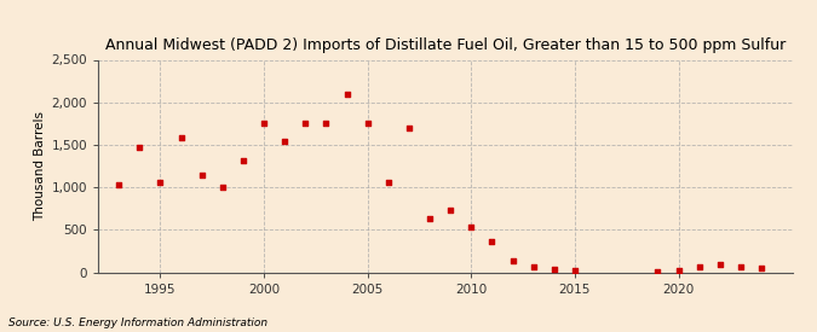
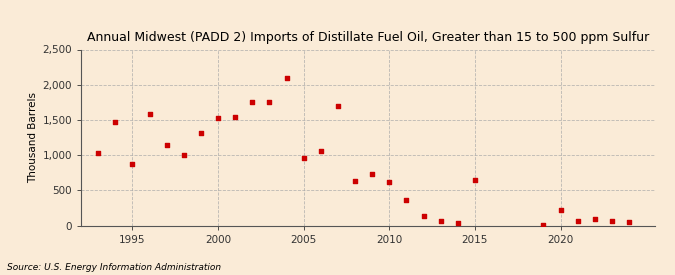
1995: 1,060 -> 880
2000: 1,760 -> 1,520
2005: 1,760 -> 960
2010: 540 -> 620
2015: 20 -> 640
2020: 20 -> 220
